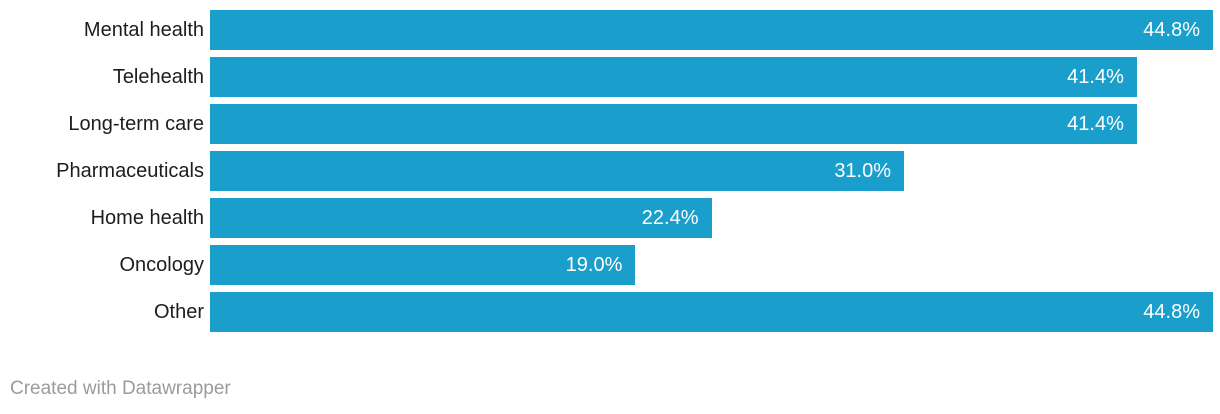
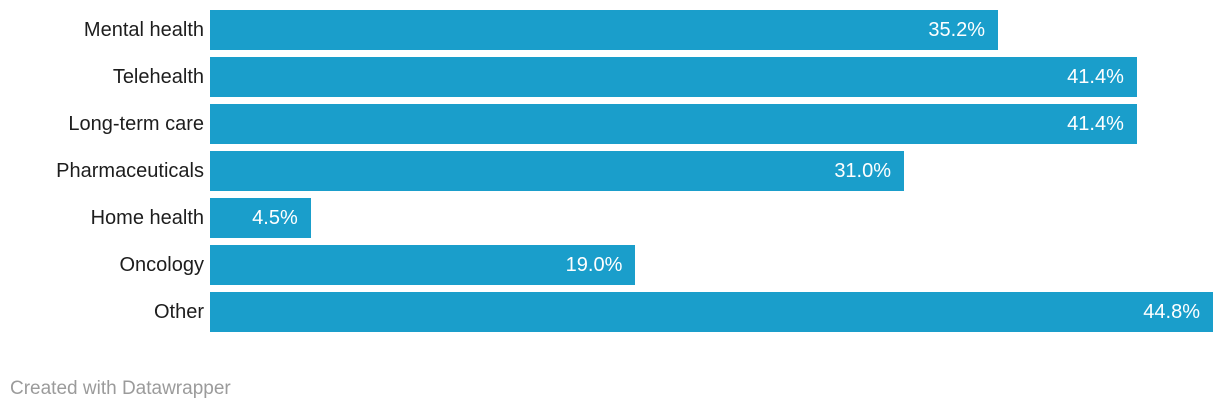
Mental health: 44.8% -> 35.2%
Home health: 22.4% -> 4.5%
